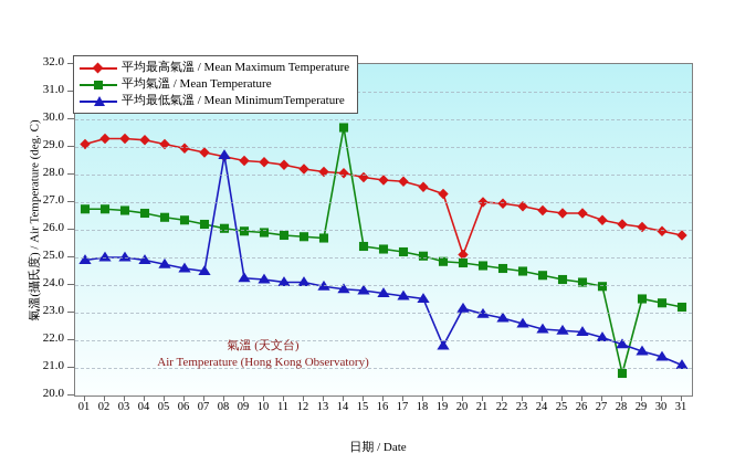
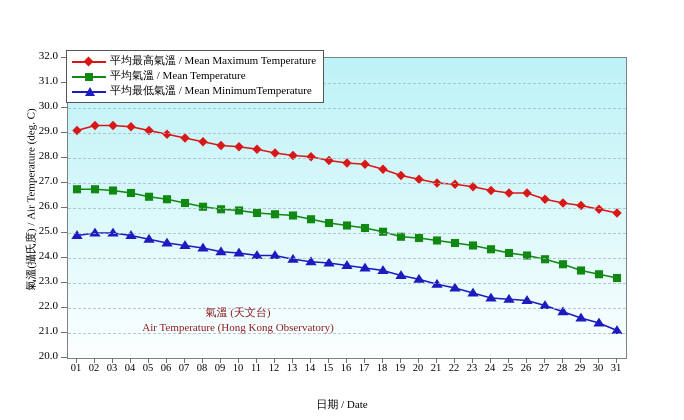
平均最低氣溫 / Mean MinimumTemperature/08: 28.7 -> 24.4
平均氣溫 / Mean Temperature/14: 29.7 -> 25.6
平均最低氣溫 / Mean MinimumTemperature/19: 21.8 -> 23.3
平均最高氣溫 / Mean Maximum Temperature/20: 25.1 -> 27.1
平均氣溫 / Mean Temperature/28: 20.8 -> 23.8
